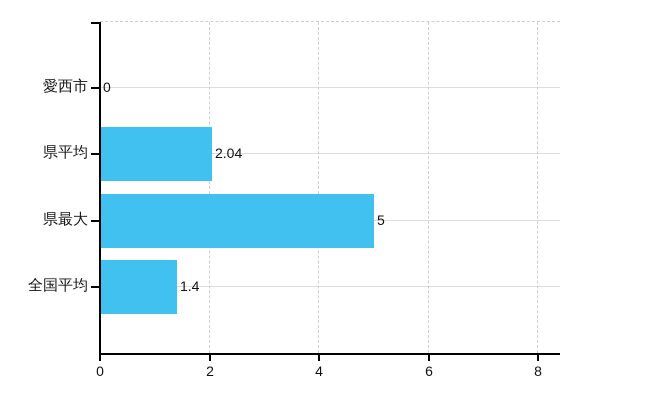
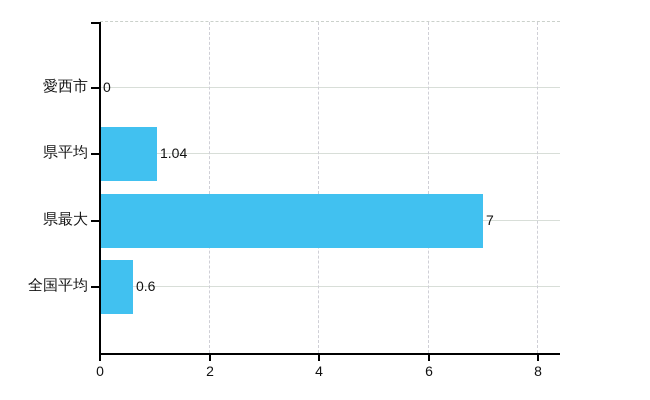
県平均: 2.04 -> 1.04
県最大: 5 -> 7
全国平均: 1.4 -> 0.6
